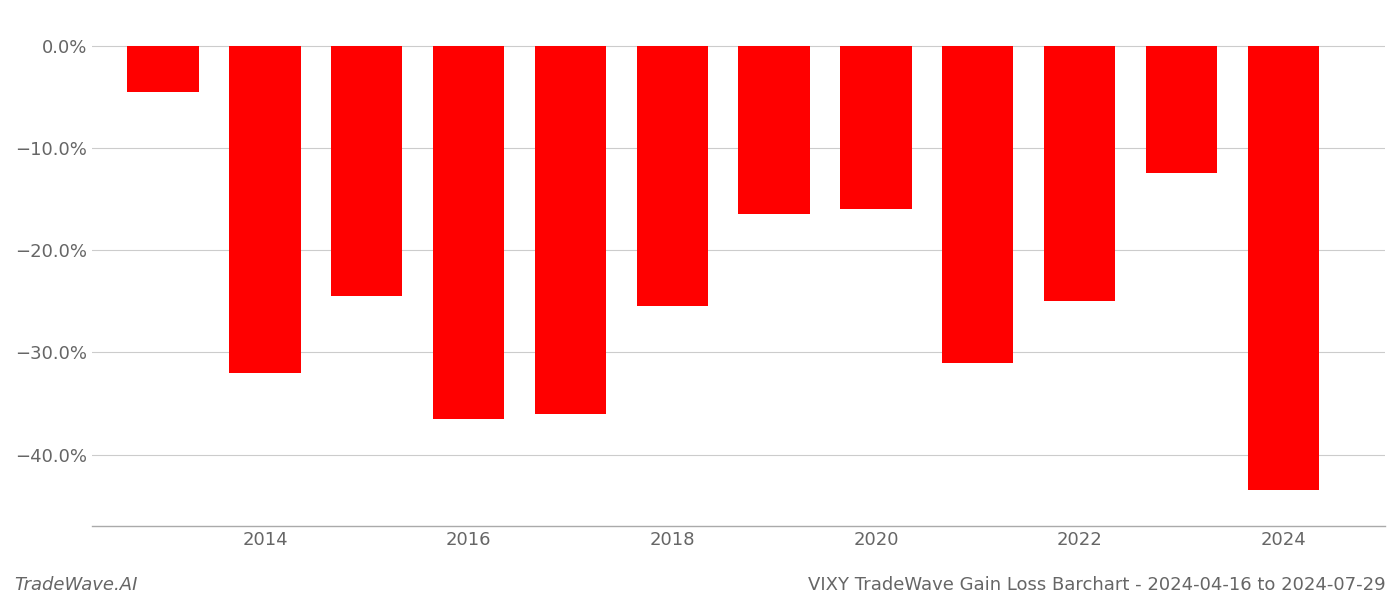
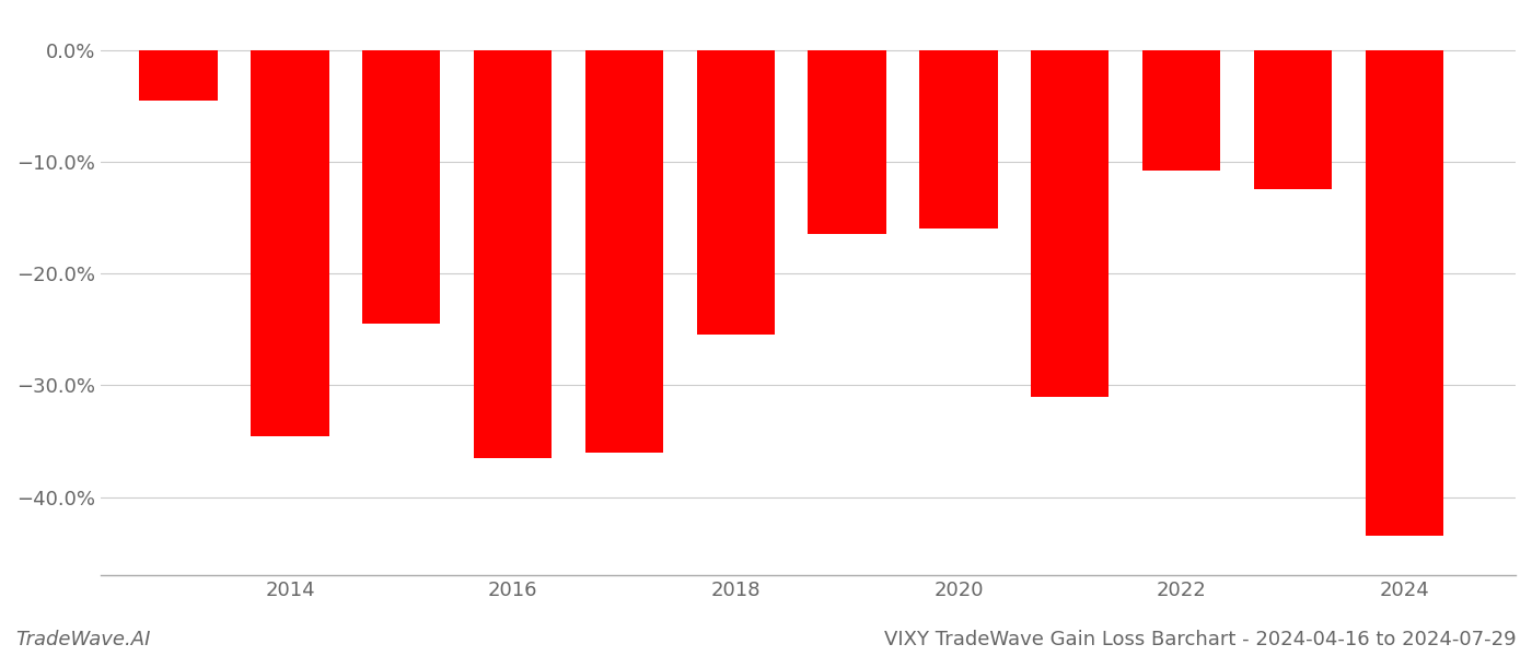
2014: -32.0% -> -34.6%
2022: -25.0% -> -10.8%
